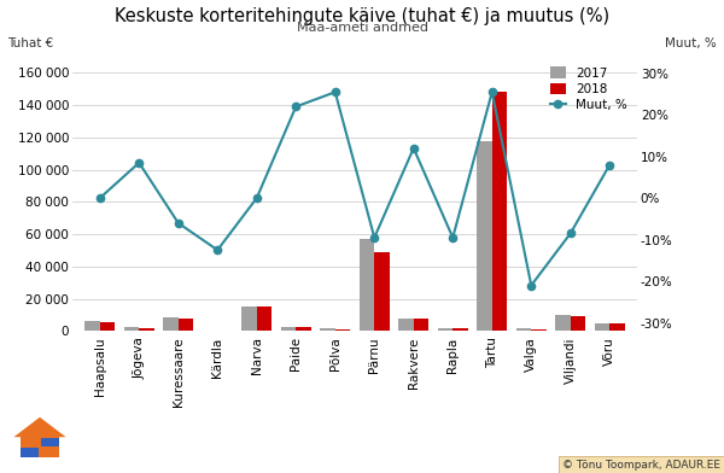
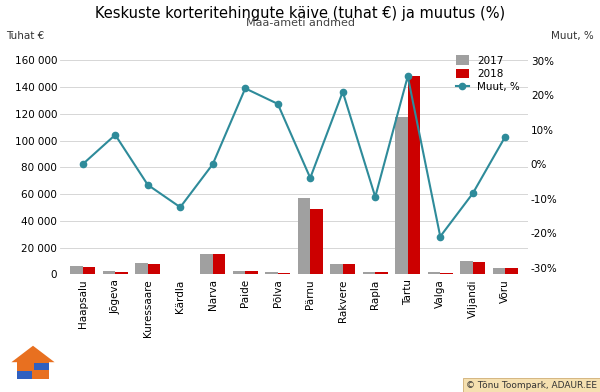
Muut, %/Põlva: 25.5% -> 17.5%
Muut, %/Pärnu: -9.5% -> -4.0%
Muut, %/Rakvere: 12.0% -> 21.0%
